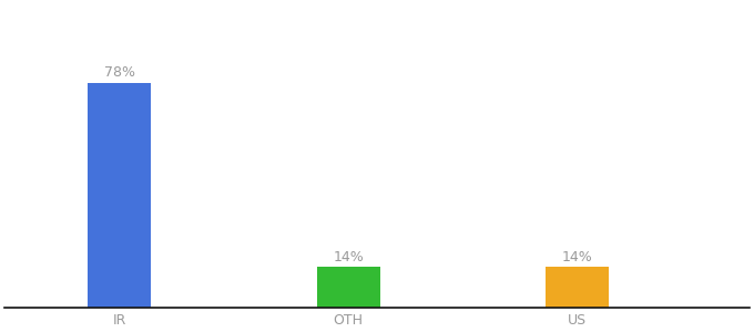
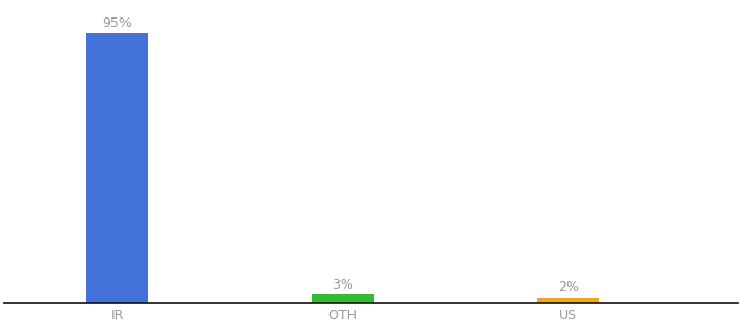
IR: 78% -> 95%
OTH: 14% -> 3%
US: 14% -> 2%
